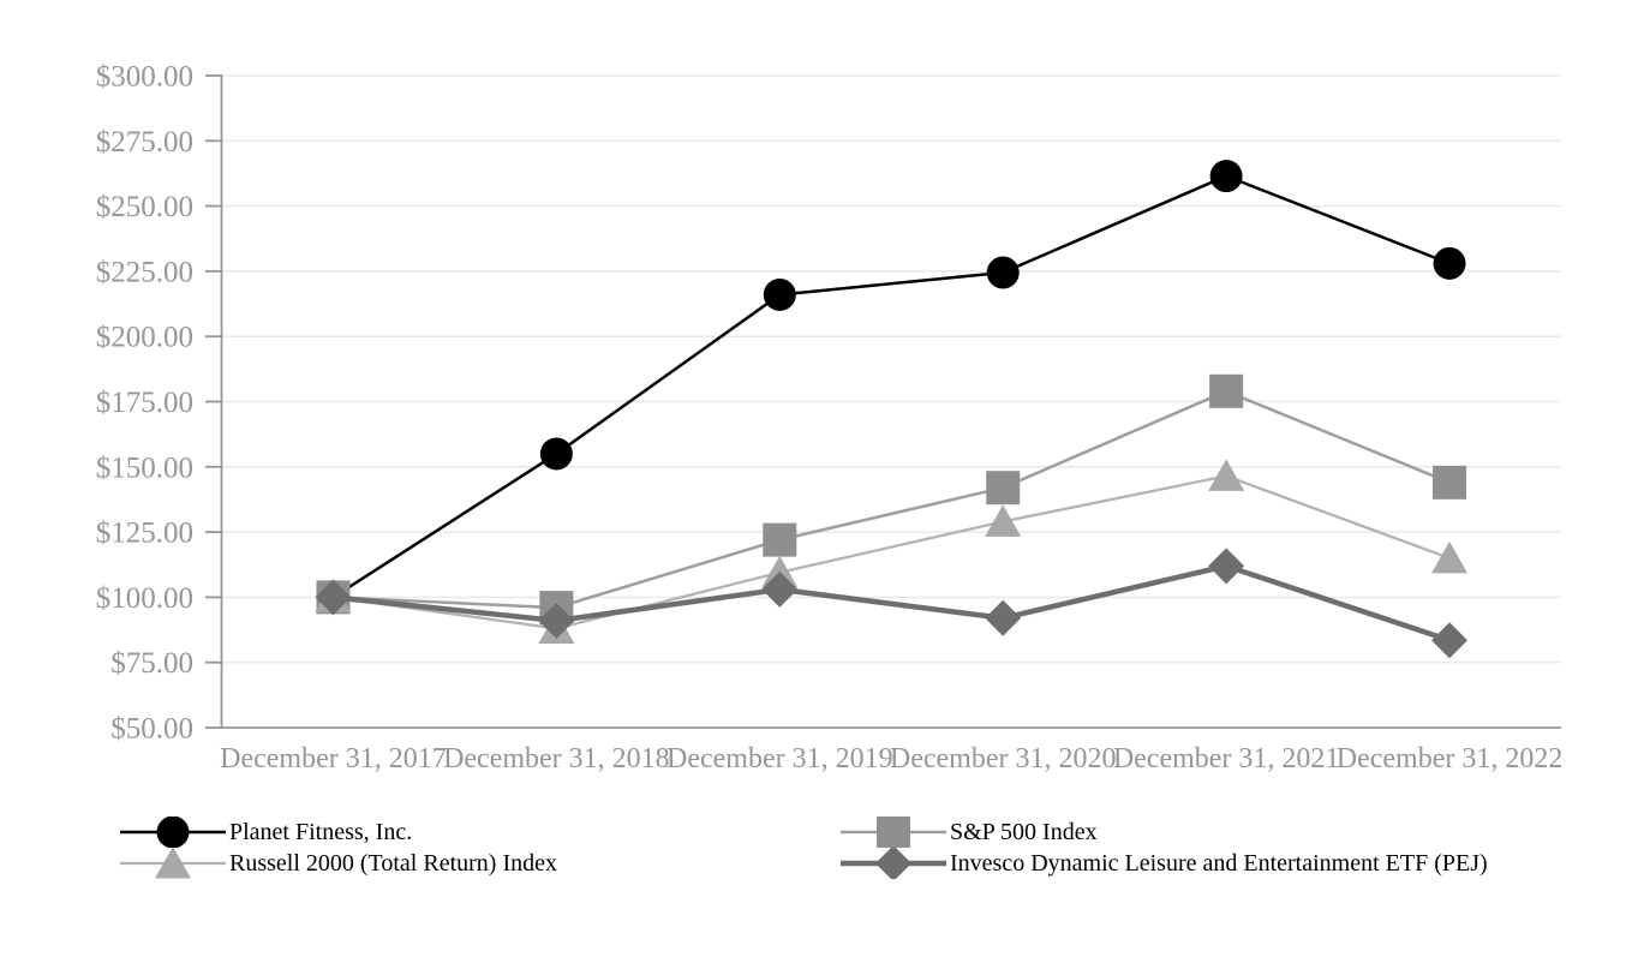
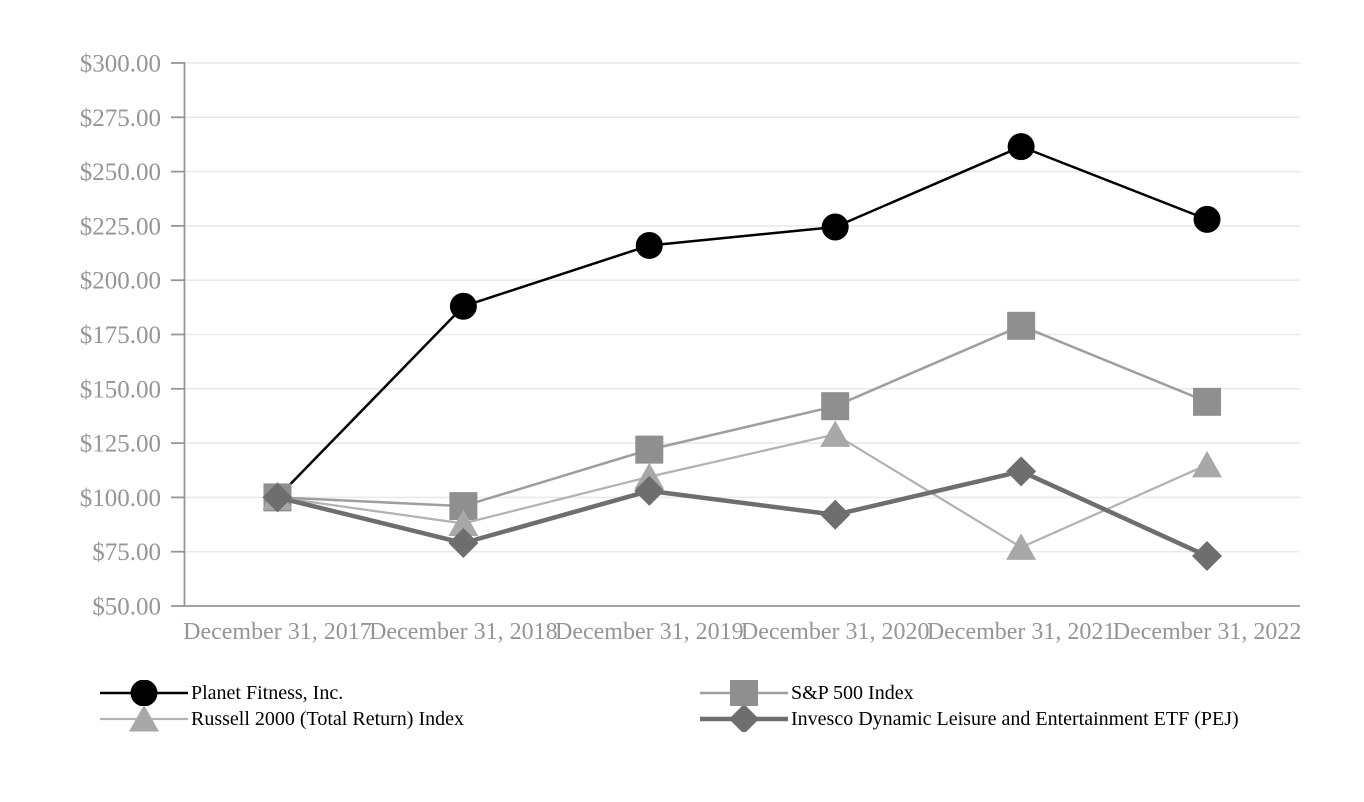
Planet Fitness, Inc./December 31, 2018: $155 -> $188
Invesco Dynamic Leisure and Entertainment ETF (PEJ)/December 31, 2018: $91 -> $79
Russell 2000 (Total Return) Index/December 31, 2021: $146 -> $77
Invesco Dynamic Leisure and Entertainment ETF (PEJ)/December 31, 2022: $84 -> $73
